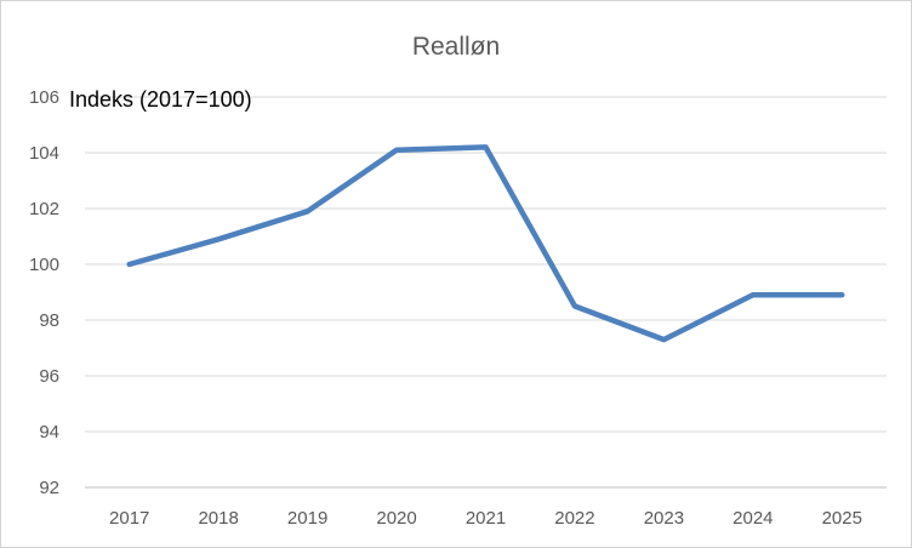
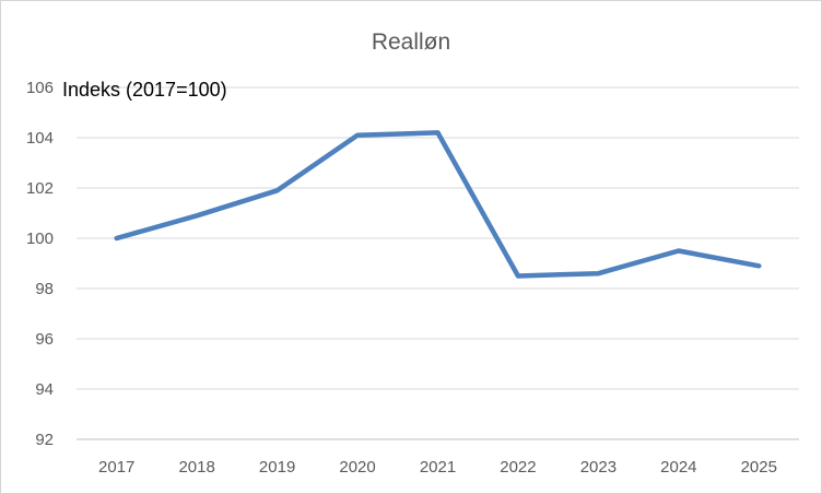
2023: 97.3 -> 98.6
2024: 98.9 -> 99.5
